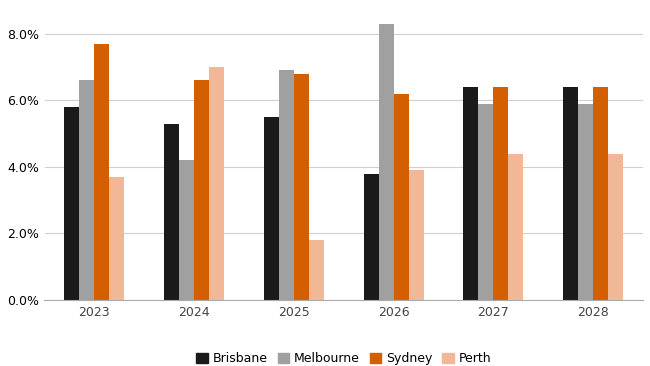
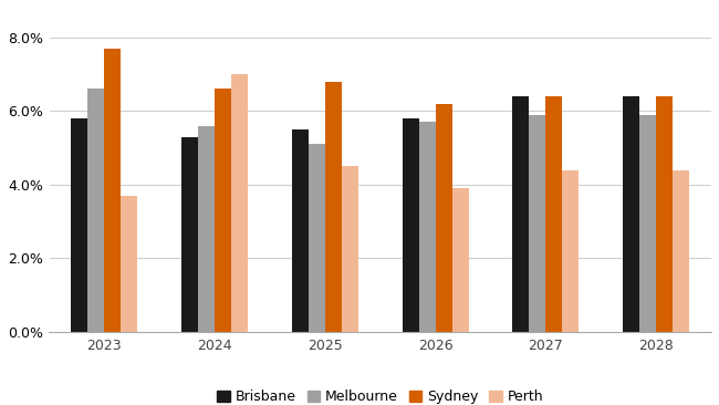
Melbourne/2024: 4.2% -> 5.6%
Melbourne/2025: 6.9% -> 5.1%
Perth/2025: 1.8% -> 4.5%
Brisbane/2026: 3.8% -> 5.8%
Melbourne/2026: 8.3% -> 5.7%
